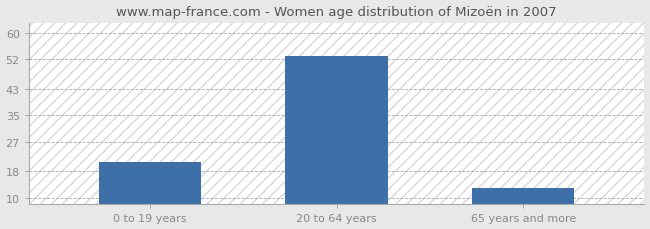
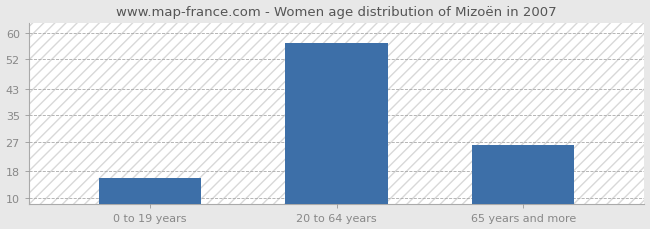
0 to 19 years: 21 -> 16
20 to 64 years: 53 -> 57
65 years and more: 13 -> 26
